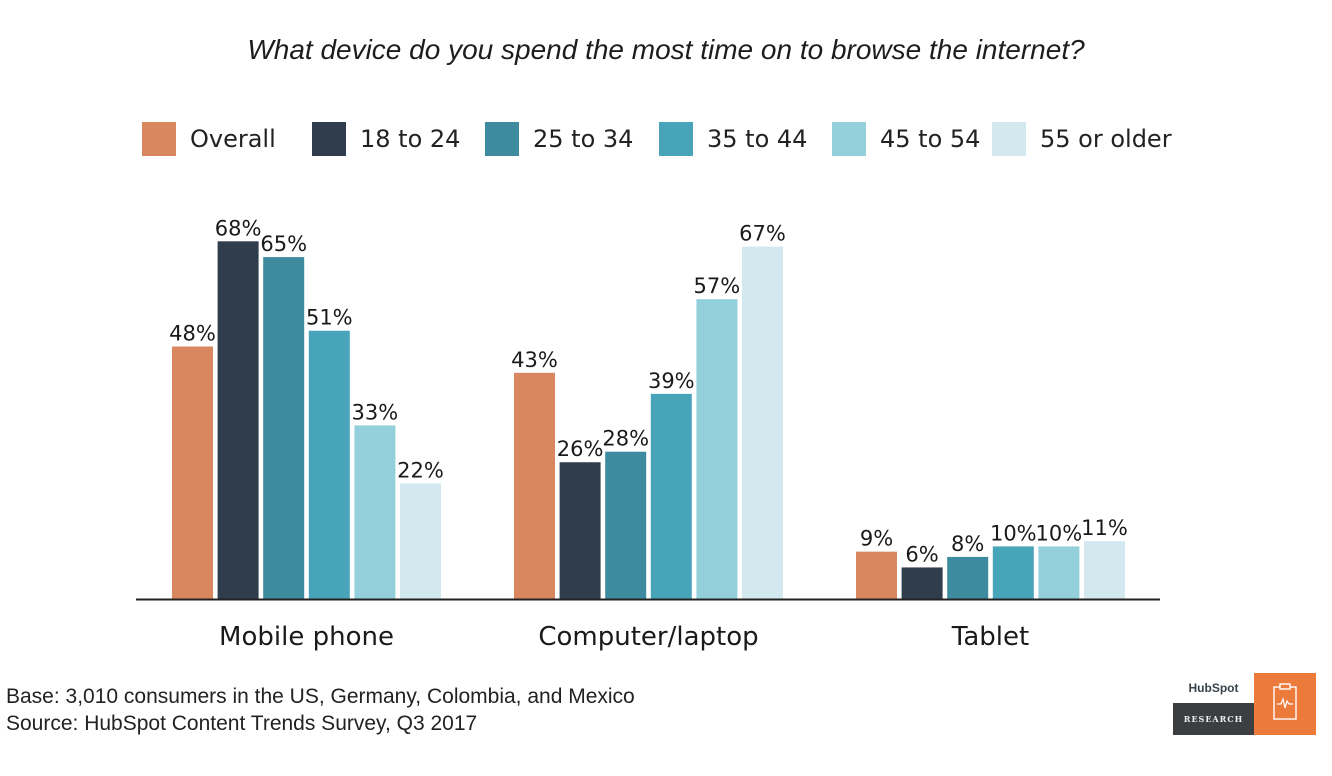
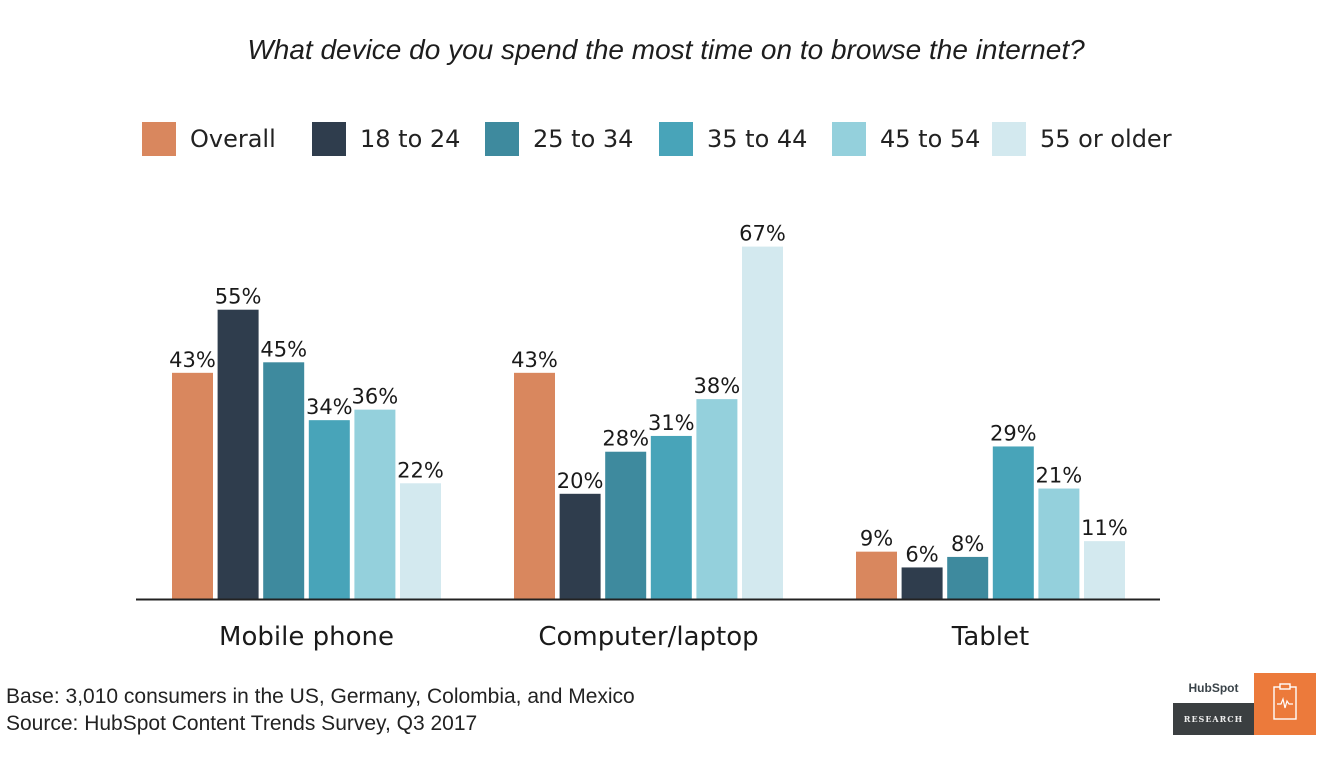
Overall/Mobile phone: 48% -> 43%
18 to 24/Mobile phone: 68% -> 55%
25 to 34/Mobile phone: 65% -> 45%
35 to 44/Mobile phone: 51% -> 34%
45 to 54/Mobile phone: 33% -> 36%
18 to 24/Computer/laptop: 26% -> 20%
35 to 44/Computer/laptop: 39% -> 31%
45 to 54/Computer/laptop: 57% -> 38%
35 to 44/Tablet: 10% -> 29%
45 to 54/Tablet: 10% -> 21%
